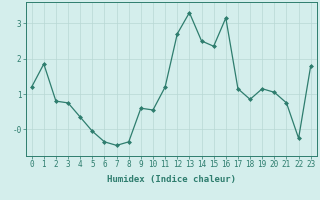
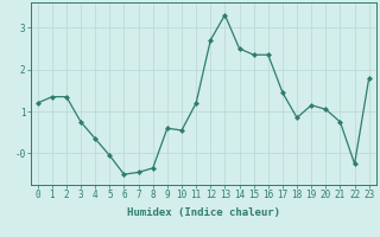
1: 1.85 -> 1.35
2: 0.80 -> 1.35
6: -0.35 -> -0.50
16: 3.15 -> 2.35
17: 1.15 -> 1.45
